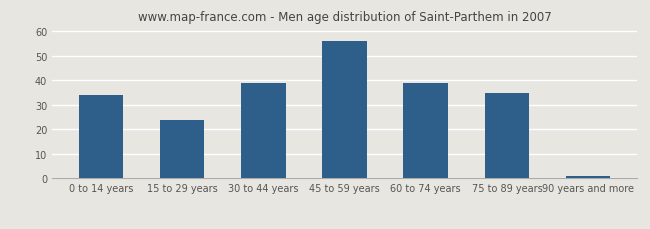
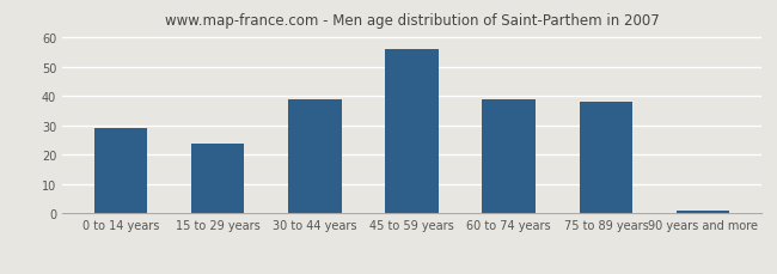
0 to 14 years: 34 -> 29
75 to 89 years: 35 -> 38
